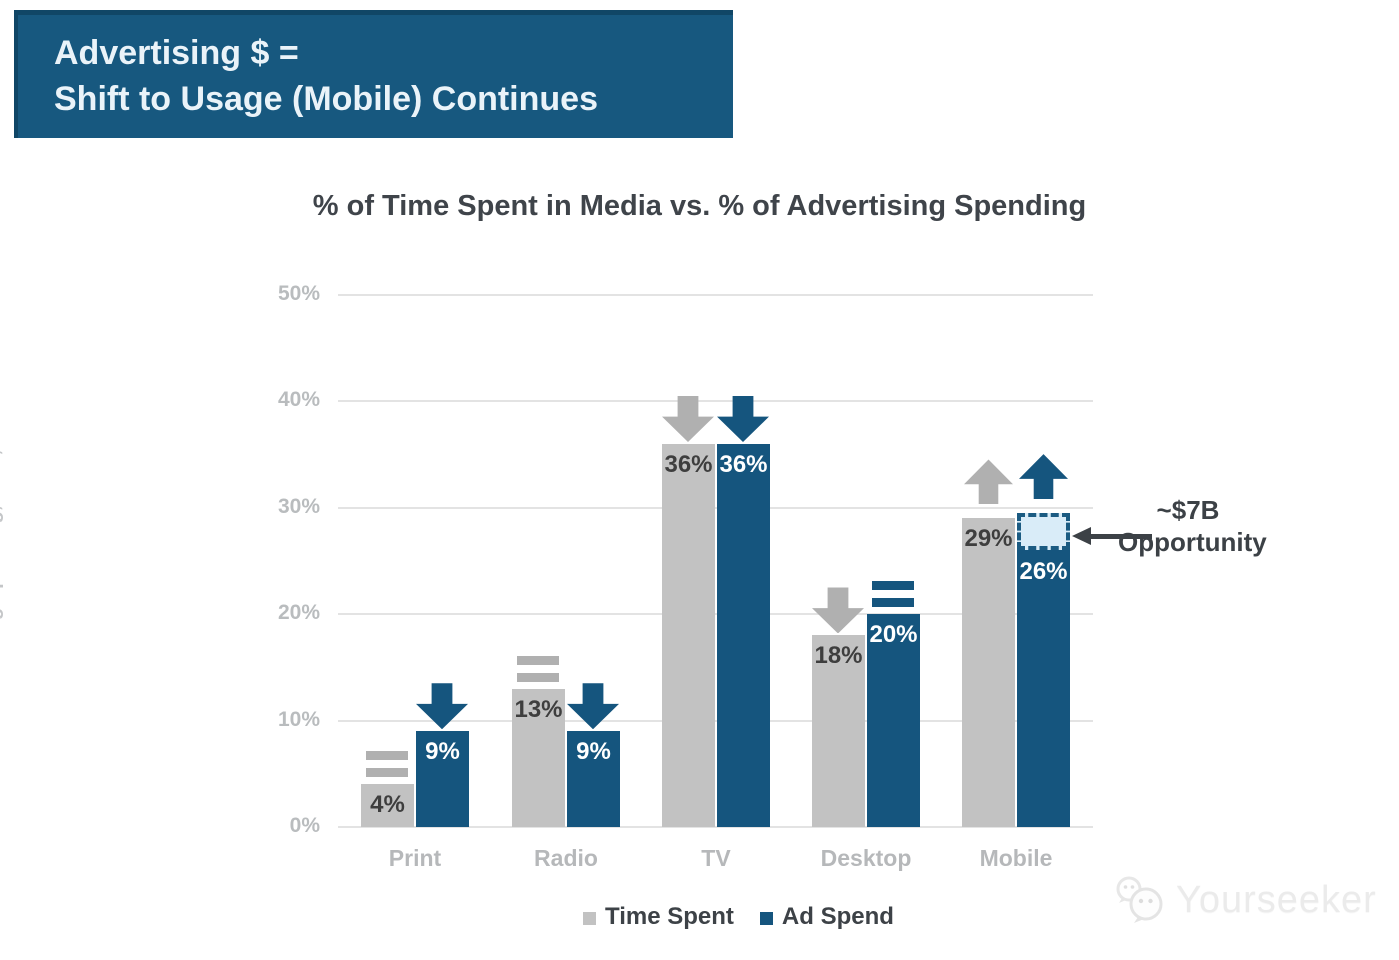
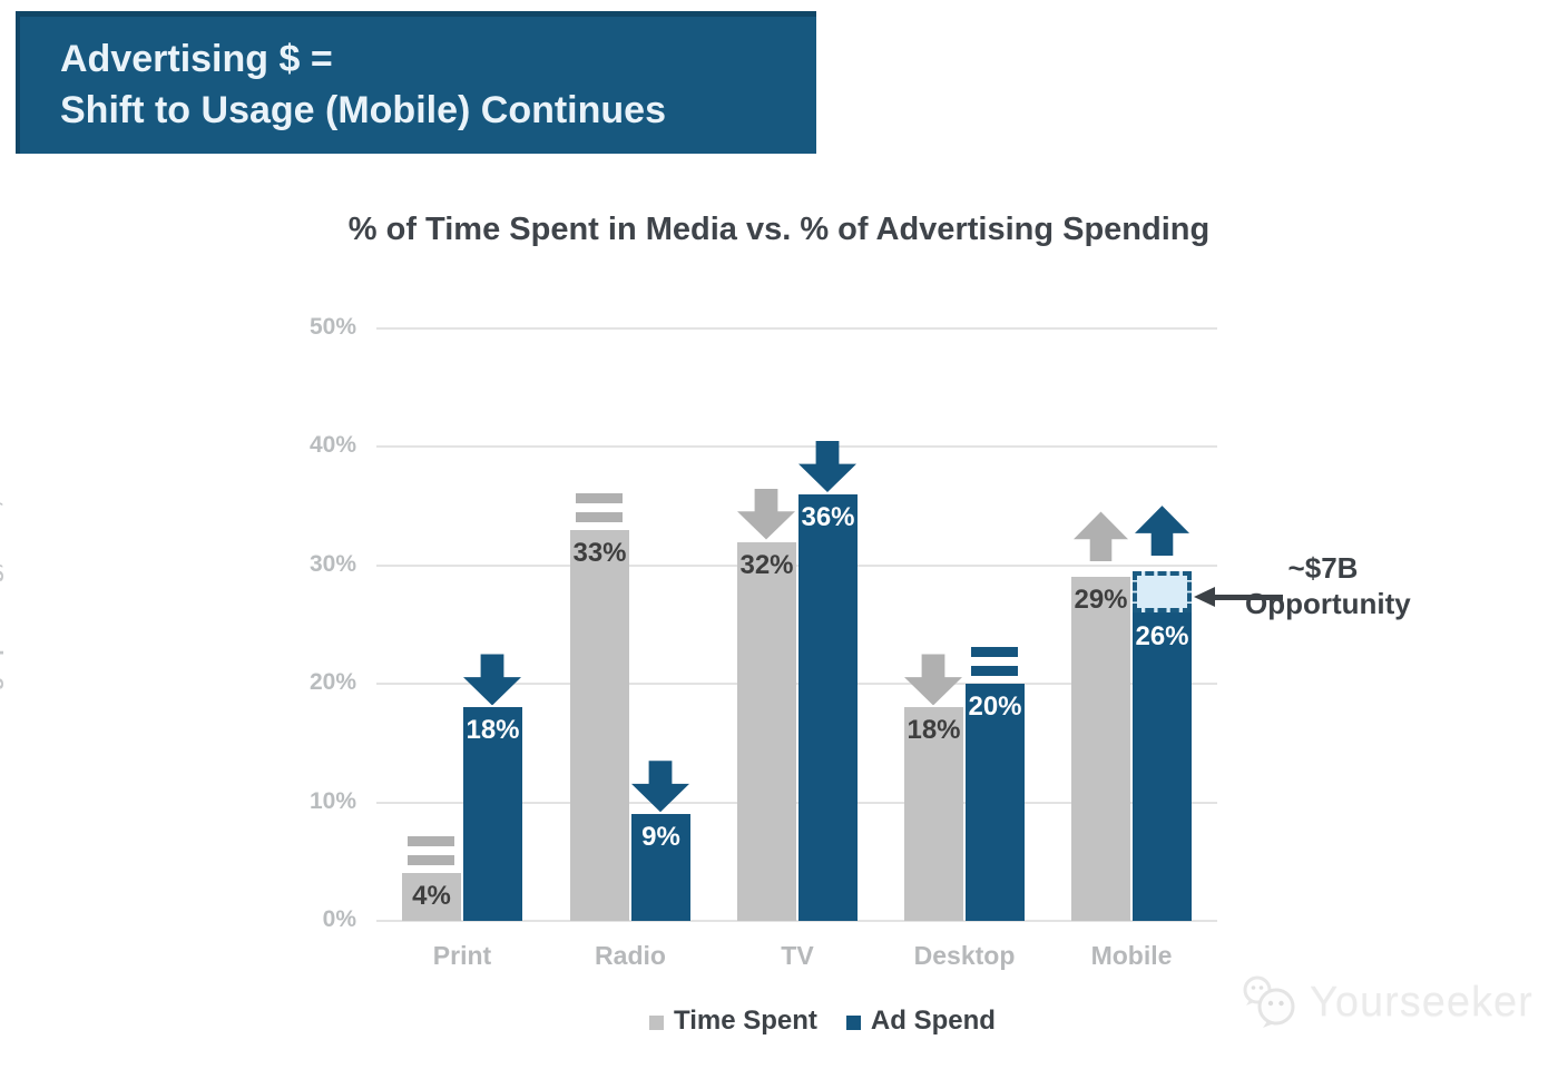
Ad Spend/Print: 9% -> 18%
Time Spent/Radio: 13% -> 33%
Time Spent/TV: 36% -> 32%
